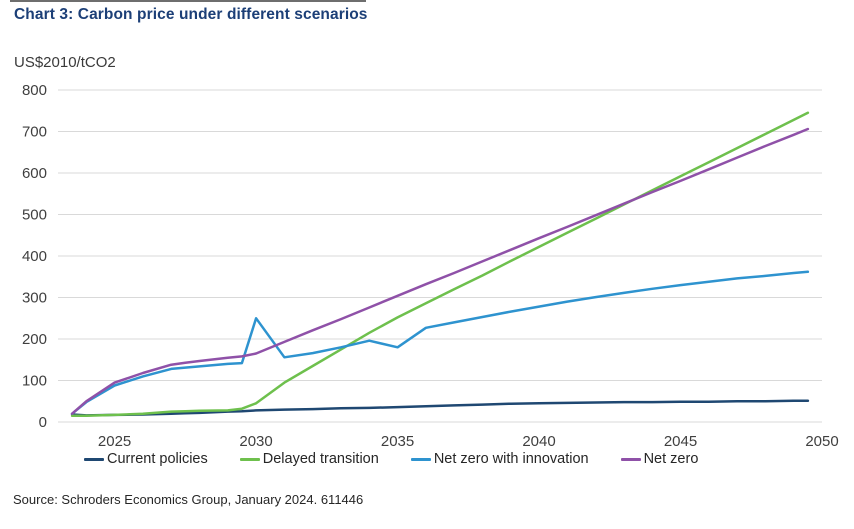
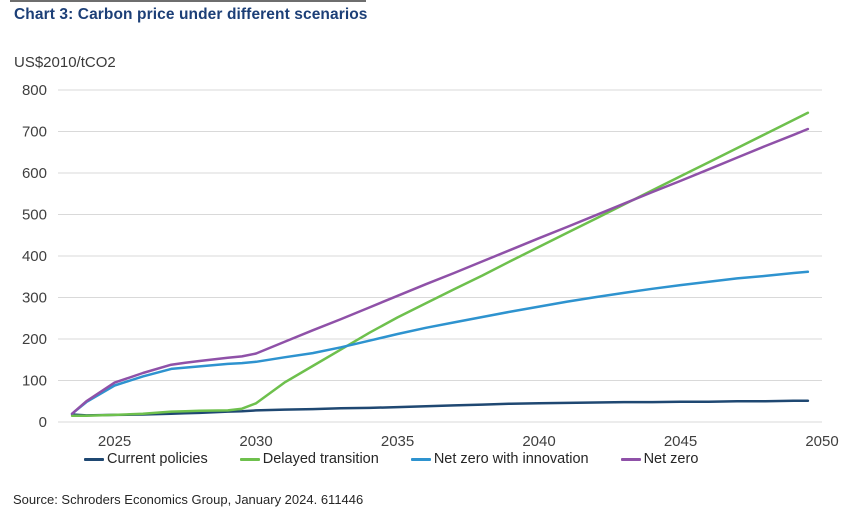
Net zero with innovation/2030: 250 -> 140
Net zero with innovation/2035: 180 -> 210
